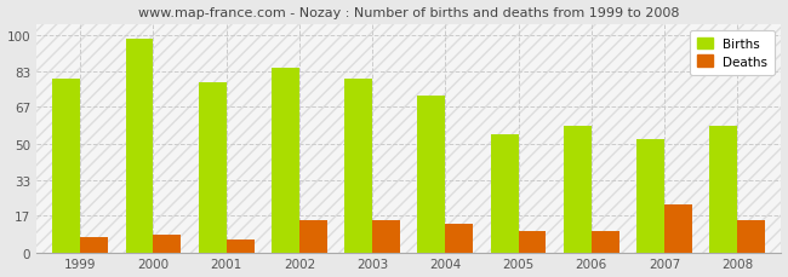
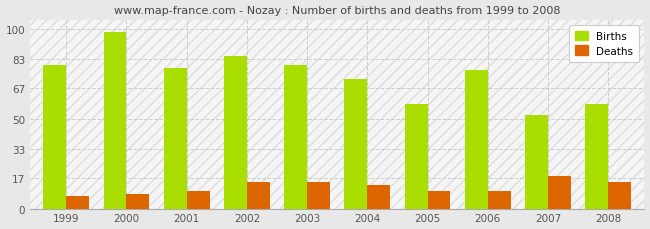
Deaths/2001: 6 -> 10
Births/2005: 54 -> 58
Births/2006: 58 -> 77
Deaths/2007: 22 -> 18
